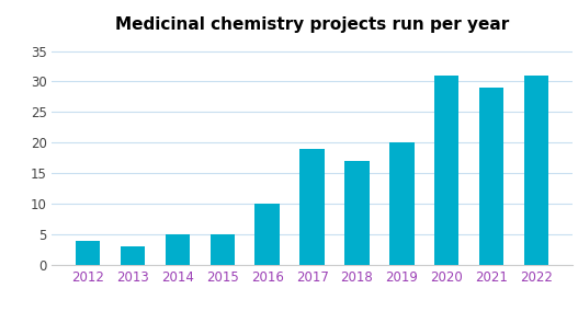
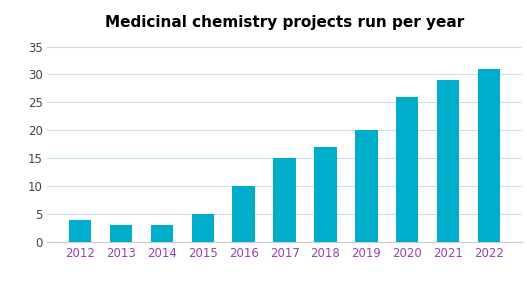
2014: 5 -> 3
2017: 19 -> 15
2020: 31 -> 26
